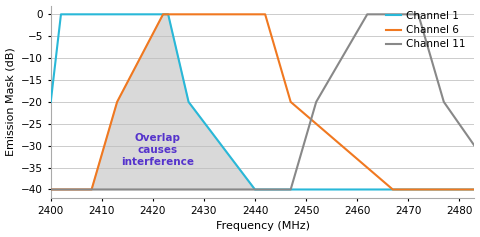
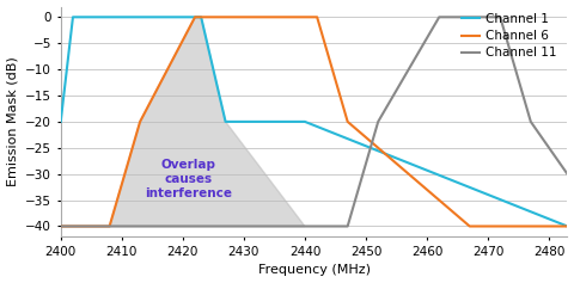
Channel 1/2440: -40 -> -20
